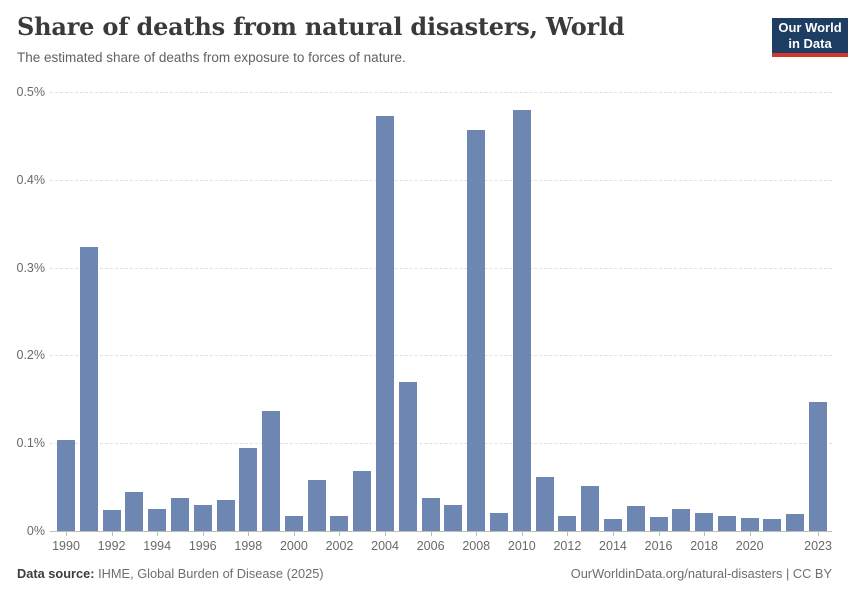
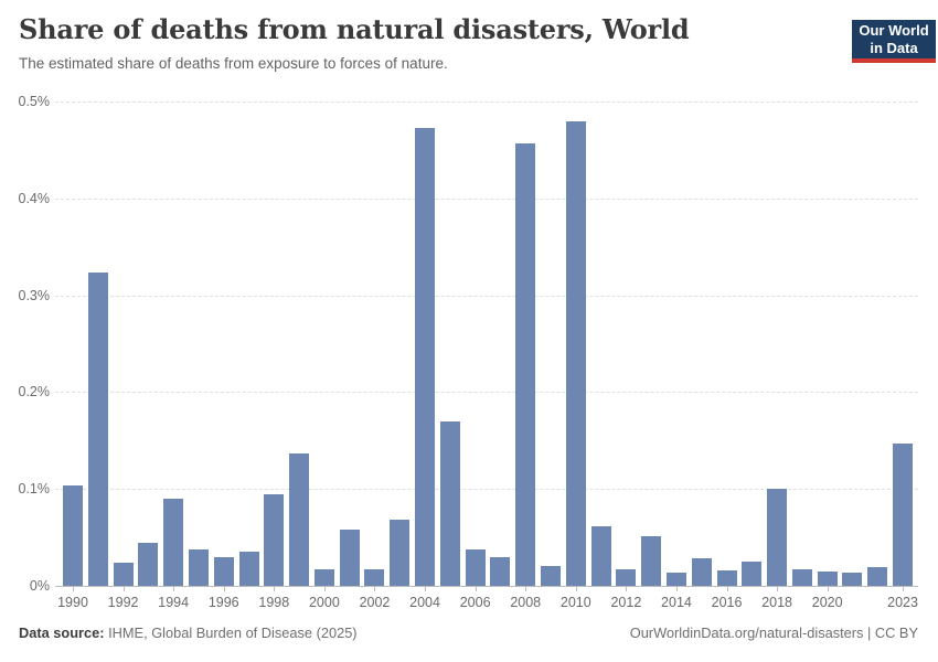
1994: 0.03% -> 0.09%
2018: 0.02% -> 0.10%
